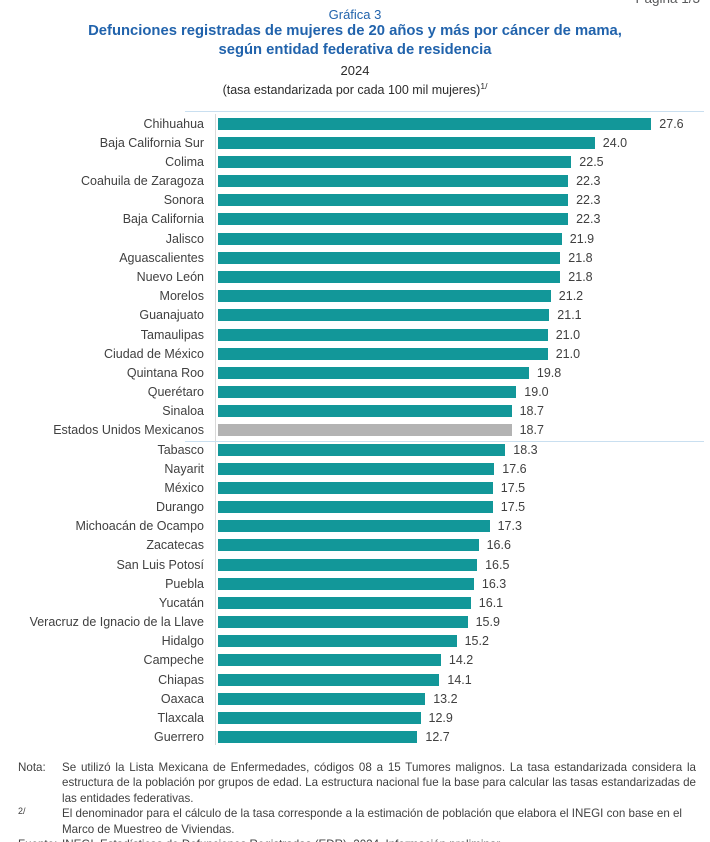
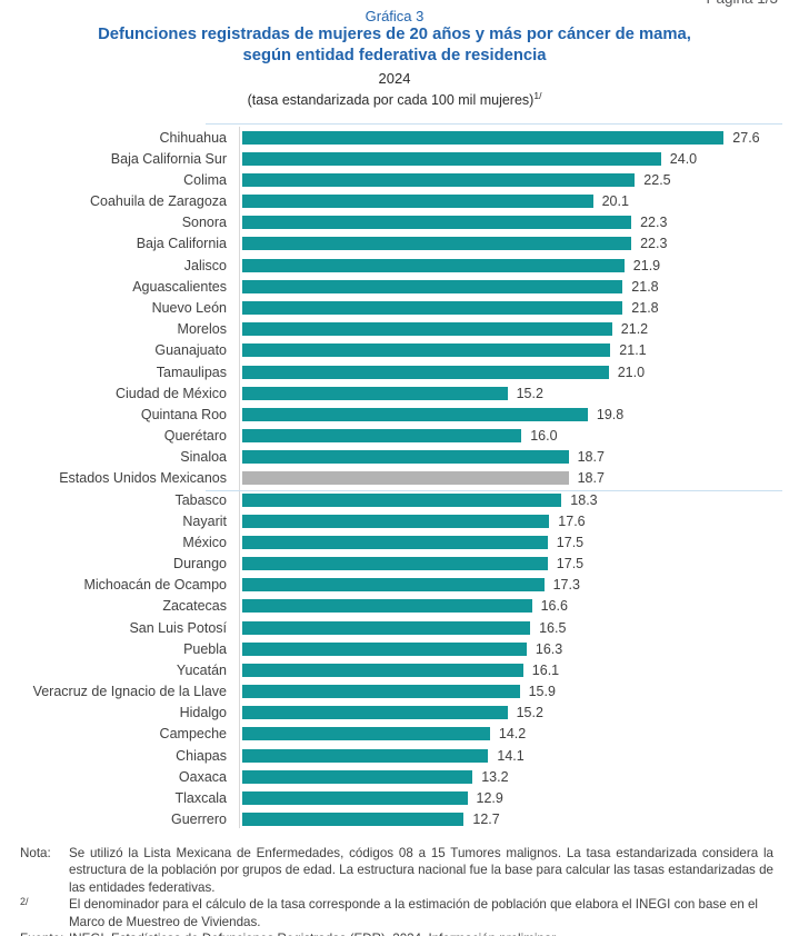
Coahuila de Zaragoza: 22.3 -> 20.1
Ciudad de México: 21.0 -> 15.2
Querétaro: 19.0 -> 16.0
